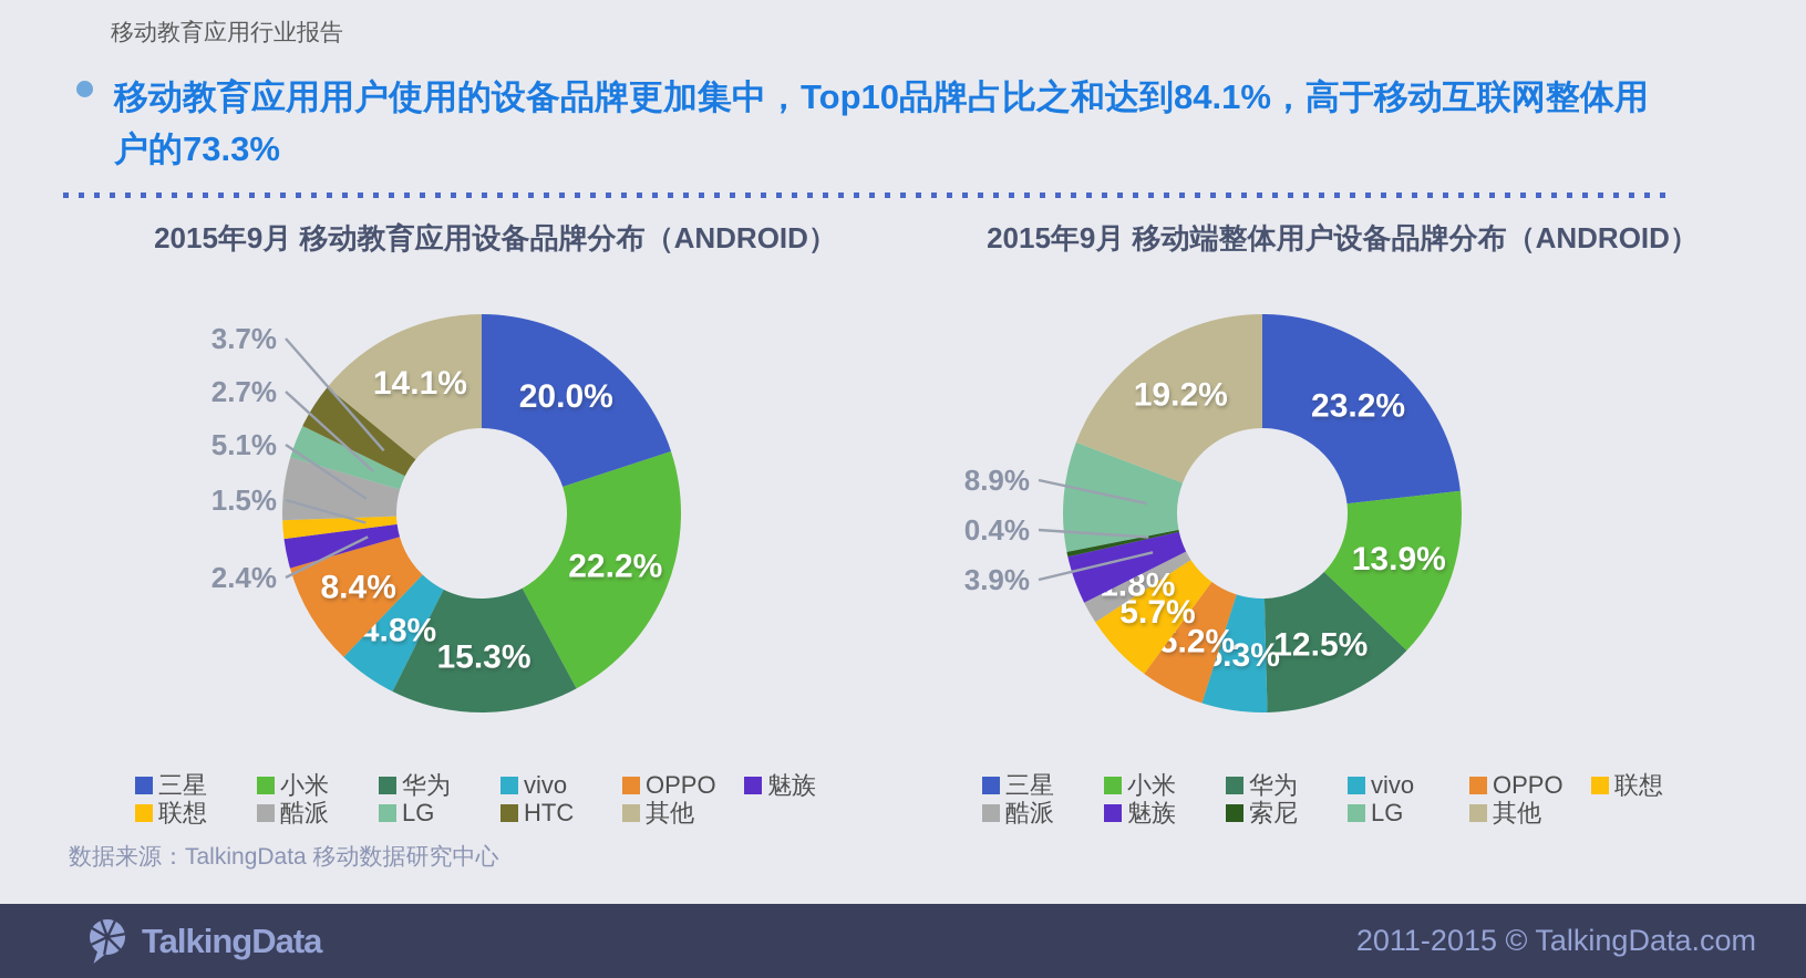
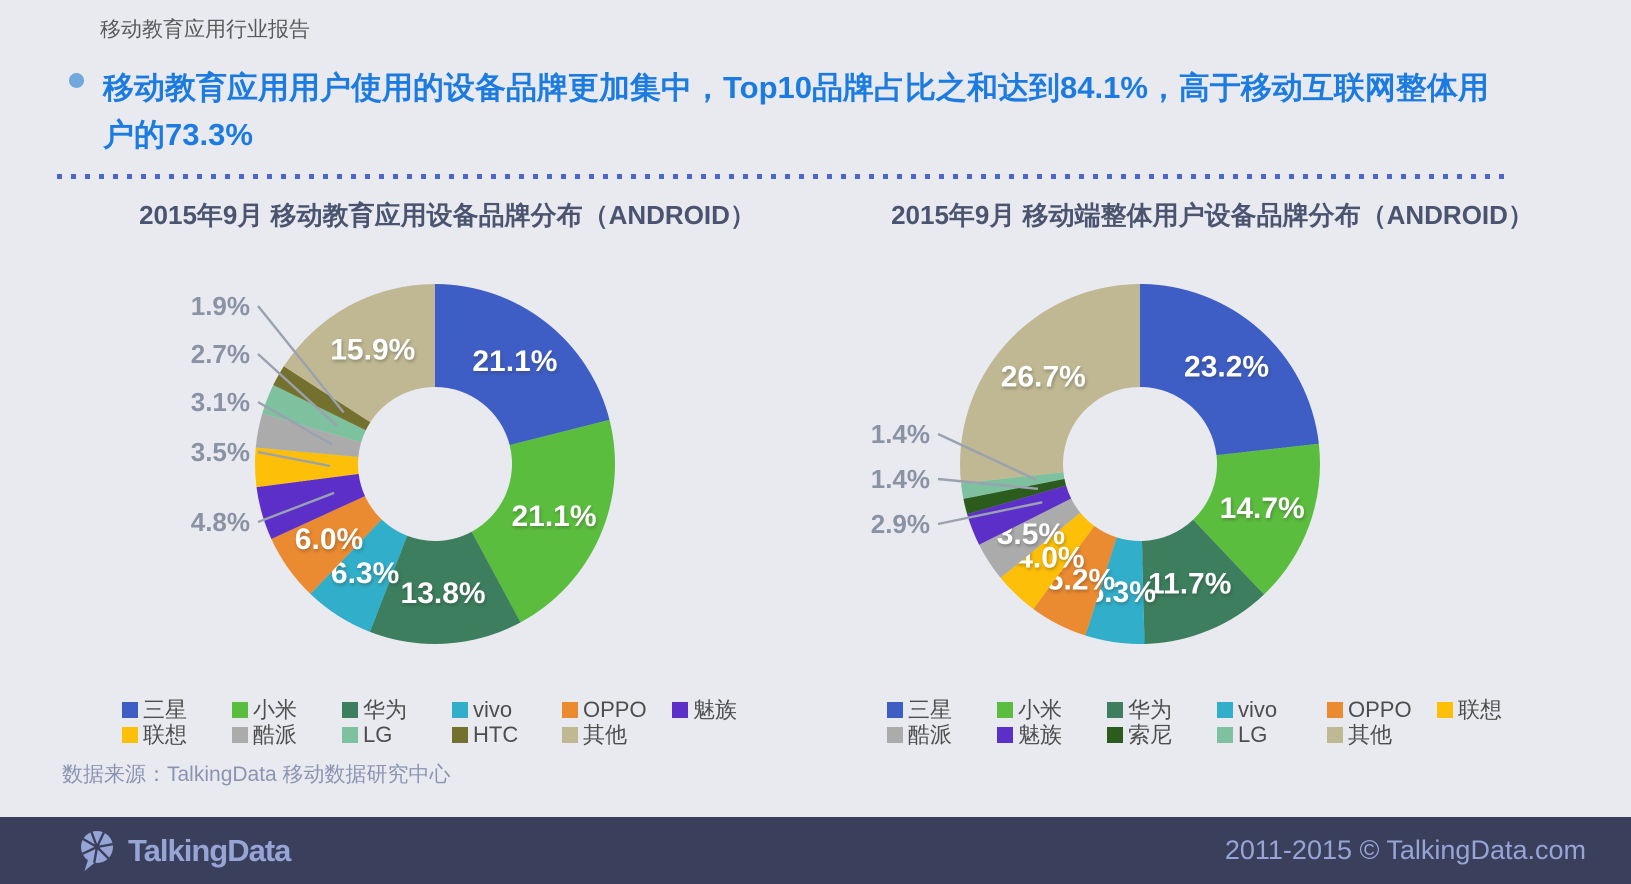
2015年9月 移动教育应用设备品牌分布（ANDROID）/三星: 20.0% -> 21.1%
2015年9月 移动教育应用设备品牌分布（ANDROID）/小米: 22.2% -> 21.1%
2015年9月 移动教育应用设备品牌分布（ANDROID）/华为: 15.3% -> 13.8%
2015年9月 移动教育应用设备品牌分布（ANDROID）/vivo: 4.8% -> 6.3%
2015年9月 移动教育应用设备品牌分布（ANDROID）/OPPO: 8.4% -> 6.0%
2015年9月 移动教育应用设备品牌分布（ANDROID）/魅族: 2.4% -> 4.8%
2015年9月 移动教育应用设备品牌分布（ANDROID）/联想: 1.5% -> 3.5%
2015年9月 移动教育应用设备品牌分布（ANDROID）/酷派: 5.1% -> 3.1%
2015年9月 移动教育应用设备品牌分布（ANDROID）/HTC: 3.7% -> 1.9%
2015年9月 移动教育应用设备品牌分布（ANDROID）/其他: 14.1% -> 15.9%
2015年9月 移动端整体用户设备品牌分布（ANDROID）/小米: 13.9% -> 14.7%
2015年9月 移动端整体用户设备品牌分布（ANDROID）/华为: 12.5% -> 11.7%
2015年9月 移动端整体用户设备品牌分布（ANDROID）/联想: 5.7% -> 4.0%
2015年9月 移动端整体用户设备品牌分布（ANDROID）/酷派: 1.8% -> 3.5%
2015年9月 移动端整体用户设备品牌分布（ANDROID）/魅族: 3.9% -> 2.9%
2015年9月 移动端整体用户设备品牌分布（ANDROID）/索尼: 0.4% -> 1.4%
2015年9月 移动端整体用户设备品牌分布（ANDROID）/LG: 8.9% -> 1.4%
2015年9月 移动端整体用户设备品牌分布（ANDROID）/其他: 19.2% -> 26.7%
